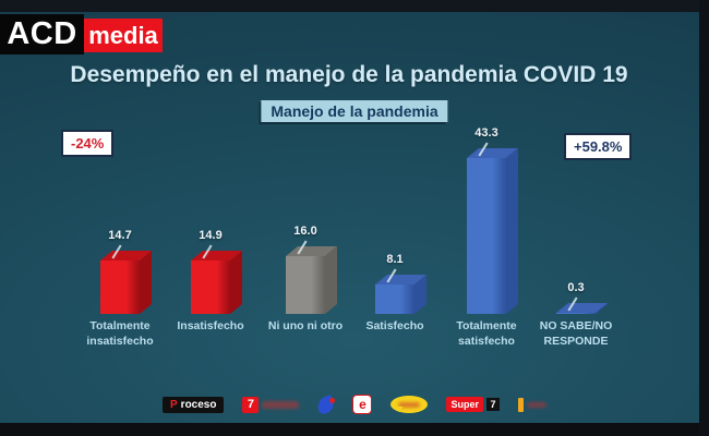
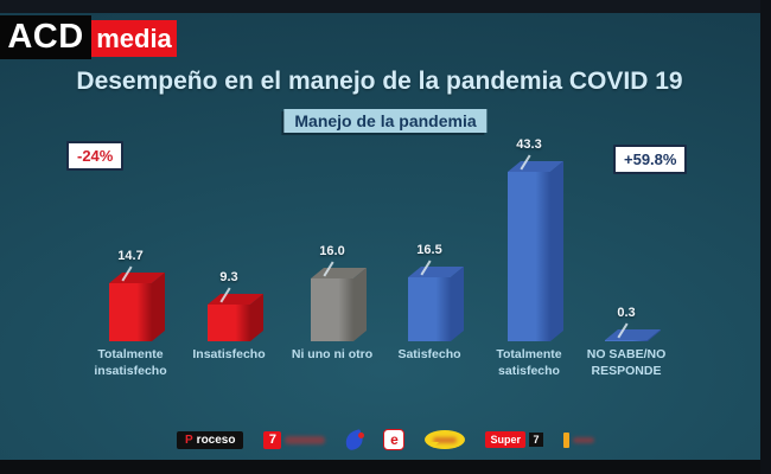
Insatisfecho: 14.9 -> 9.3
Satisfecho: 8.1 -> 16.5
